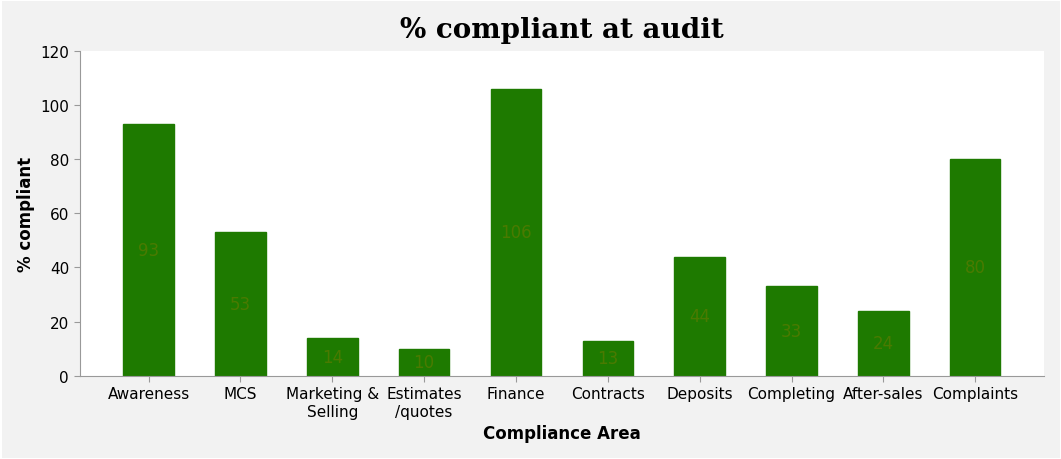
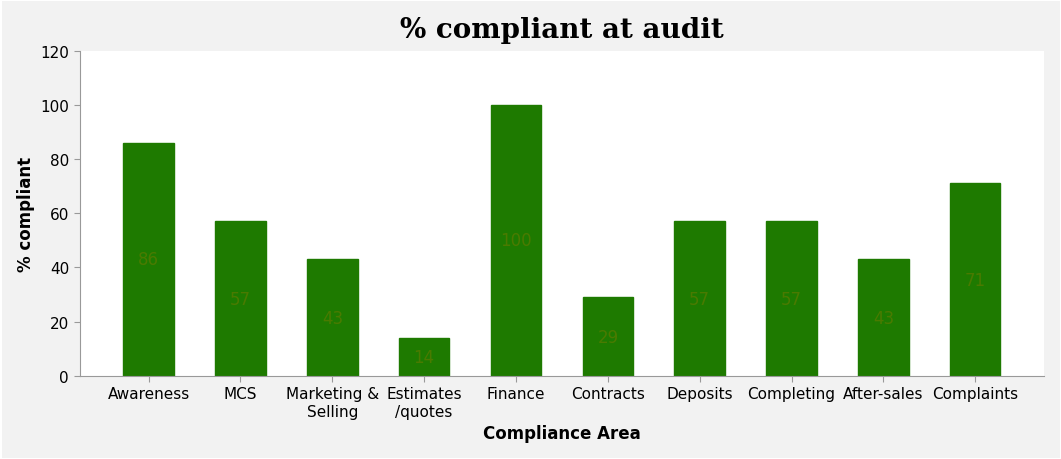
Awareness: 93 -> 86
MCS: 53 -> 57
Marketing & Selling: 14 -> 43
Estimates /quotes: 10 -> 14
Finance: 106 -> 100
Contracts: 13 -> 29
Deposits: 44 -> 57
Completing: 33 -> 57
After-sales: 24 -> 43
Complaints: 80 -> 71
